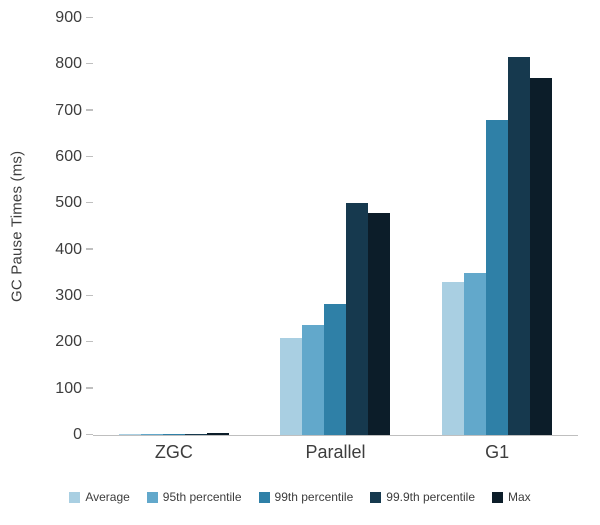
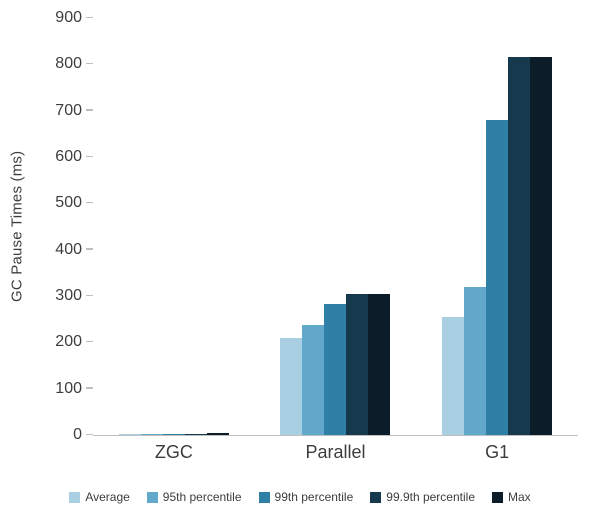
99.9th percentile/Parallel: 500 -> 300
Max/Parallel: 480 -> 300
Average/G1: 330 -> 260
95th percentile/G1: 350 -> 320
Max/G1: 770 -> 820
